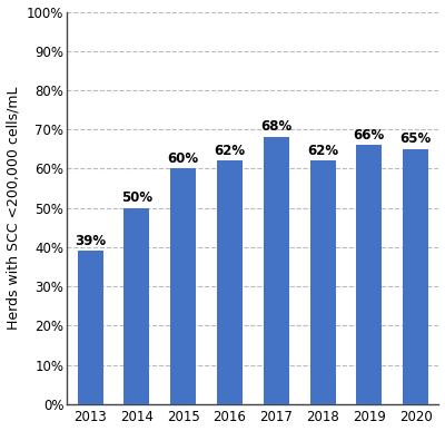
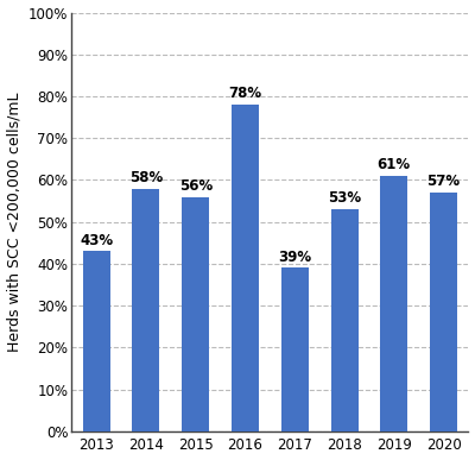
2013: 39% -> 43%
2014: 50% -> 58%
2015: 60% -> 56%
2016: 62% -> 78%
2017: 68% -> 39%
2018: 62% -> 53%
2019: 66% -> 61%
2020: 65% -> 57%
